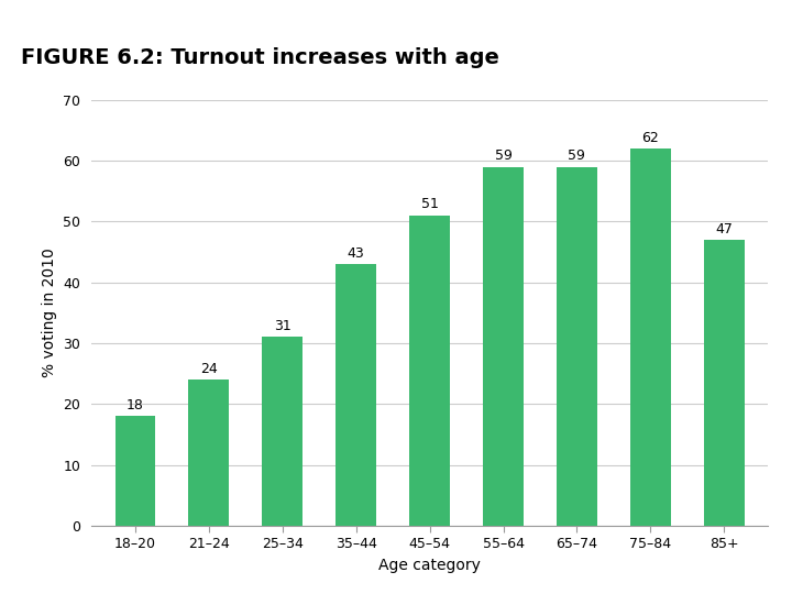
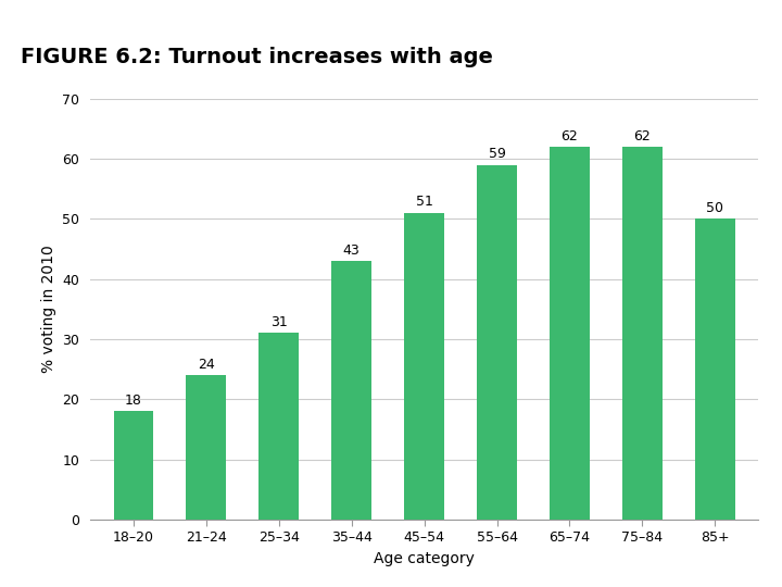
65–74: 59 -> 62
85+: 47 -> 50
